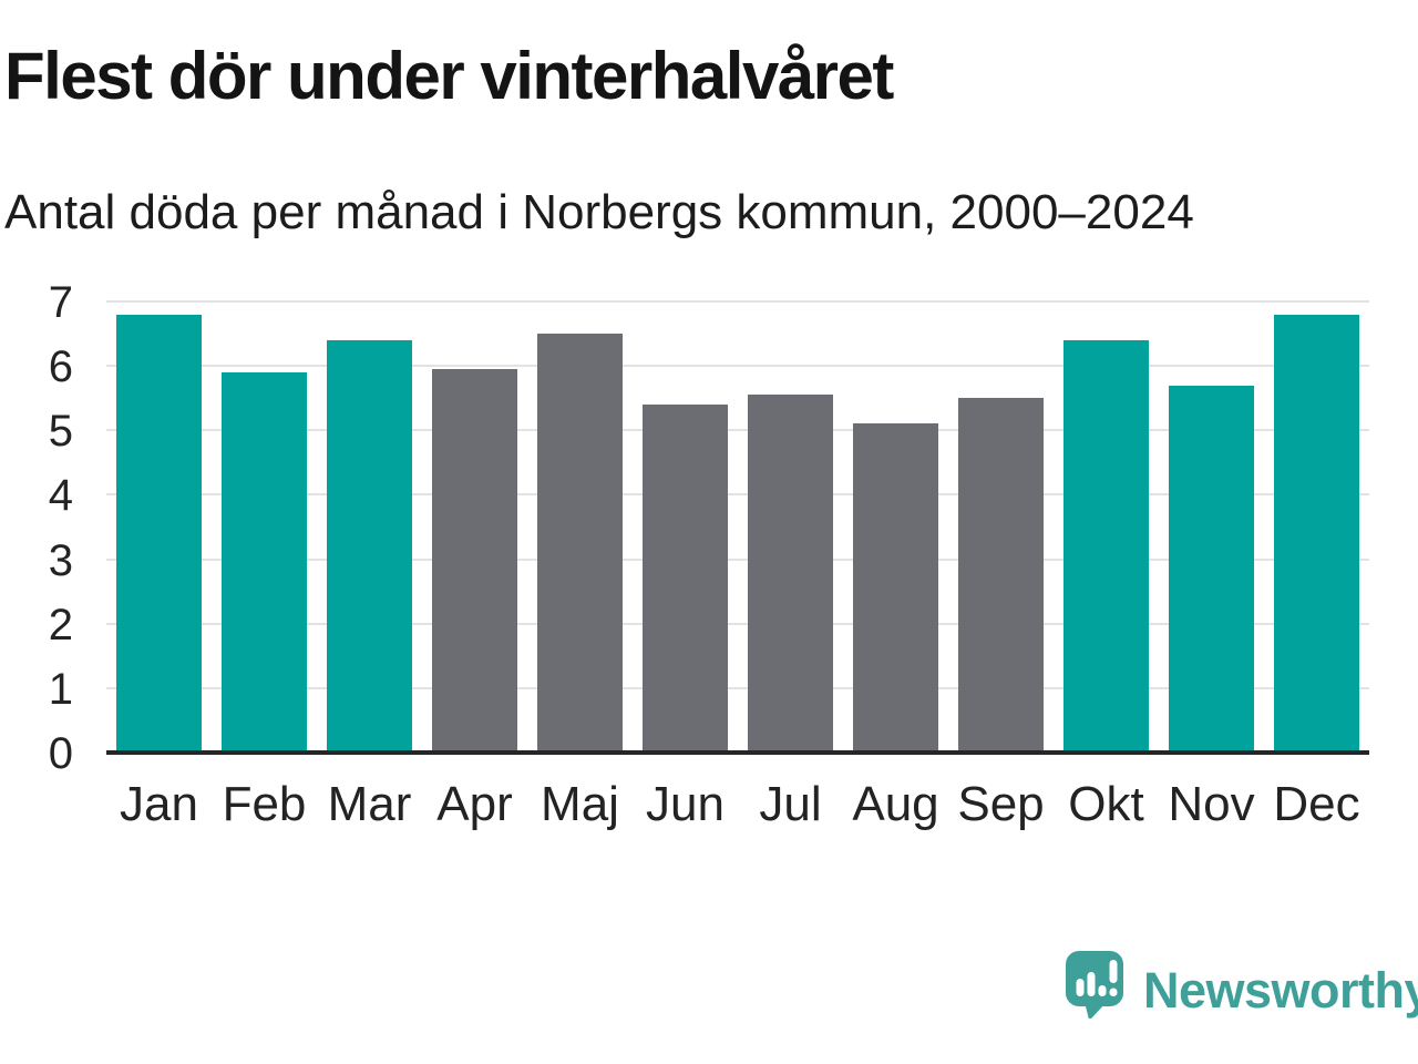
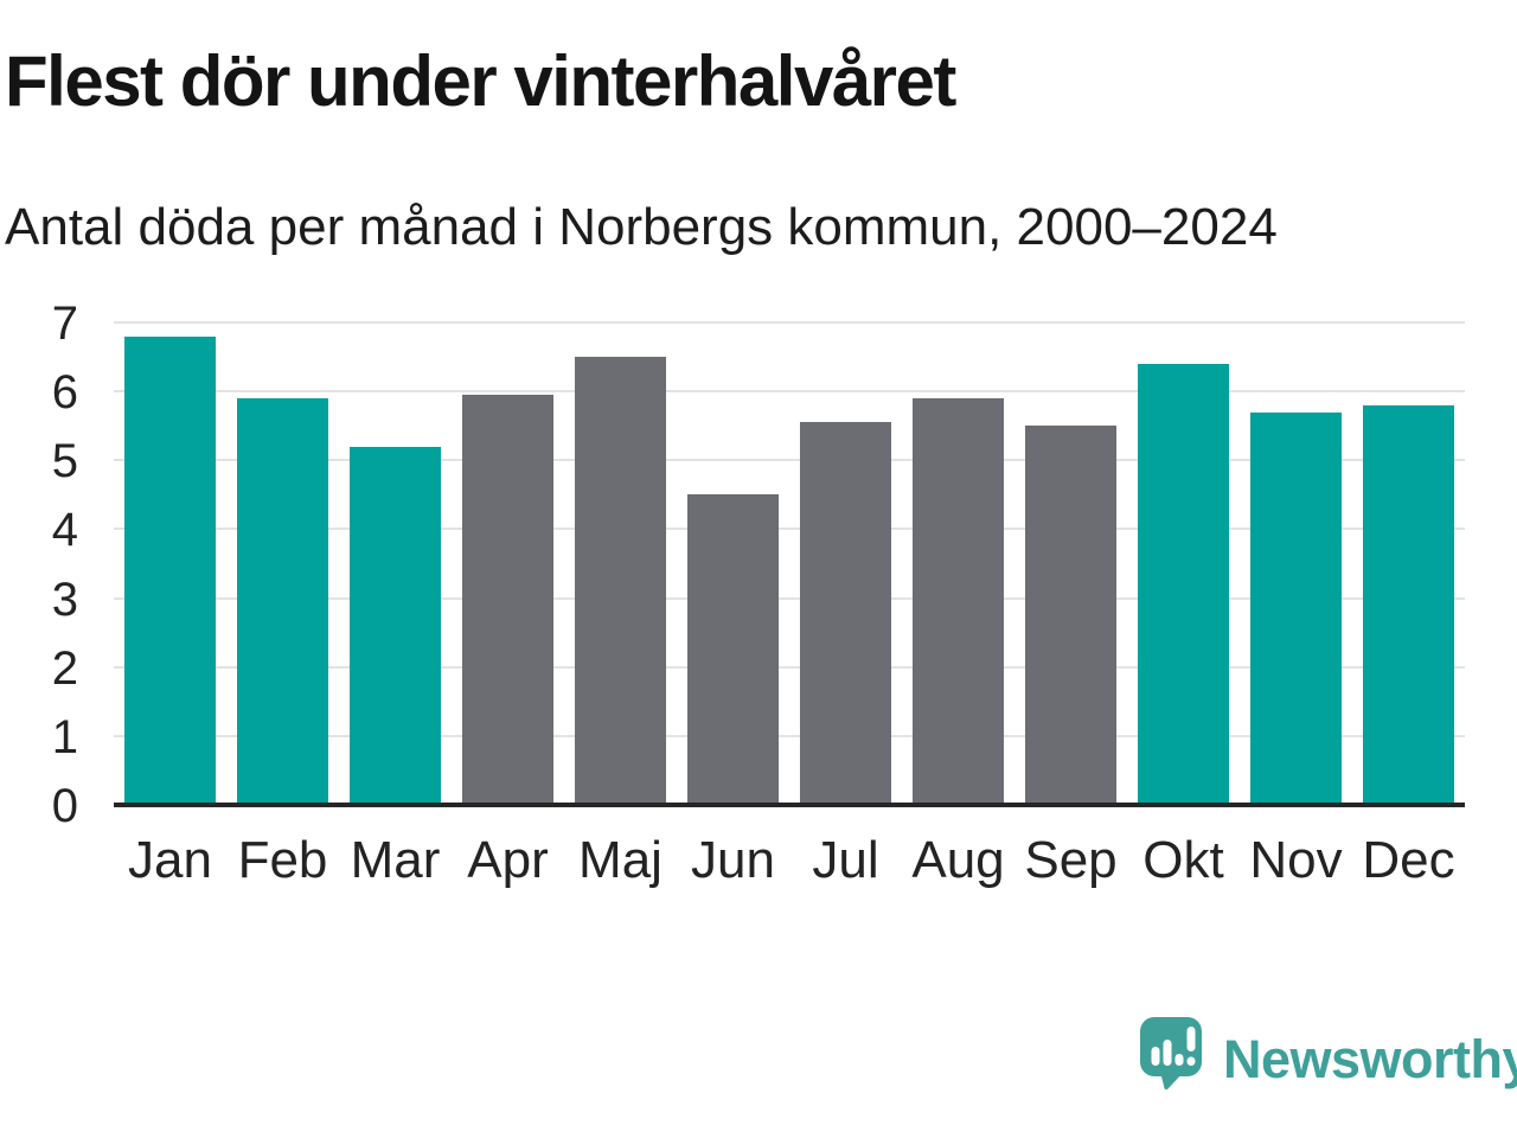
Mar: 6.4 -> 5.2
Jun: 5.4 -> 4.5
Aug: 5.1 -> 5.9
Dec: 6.8 -> 5.8
